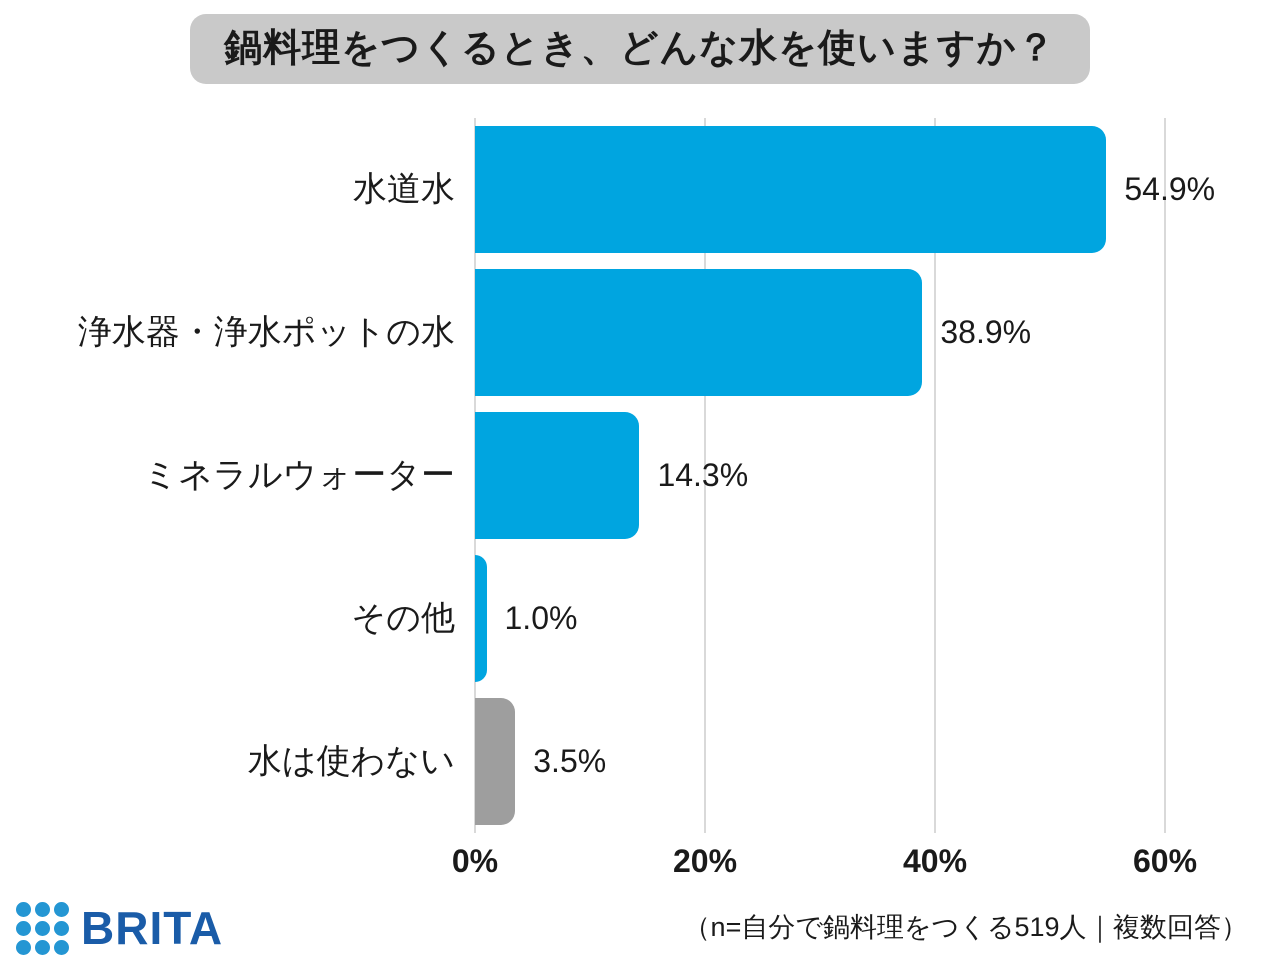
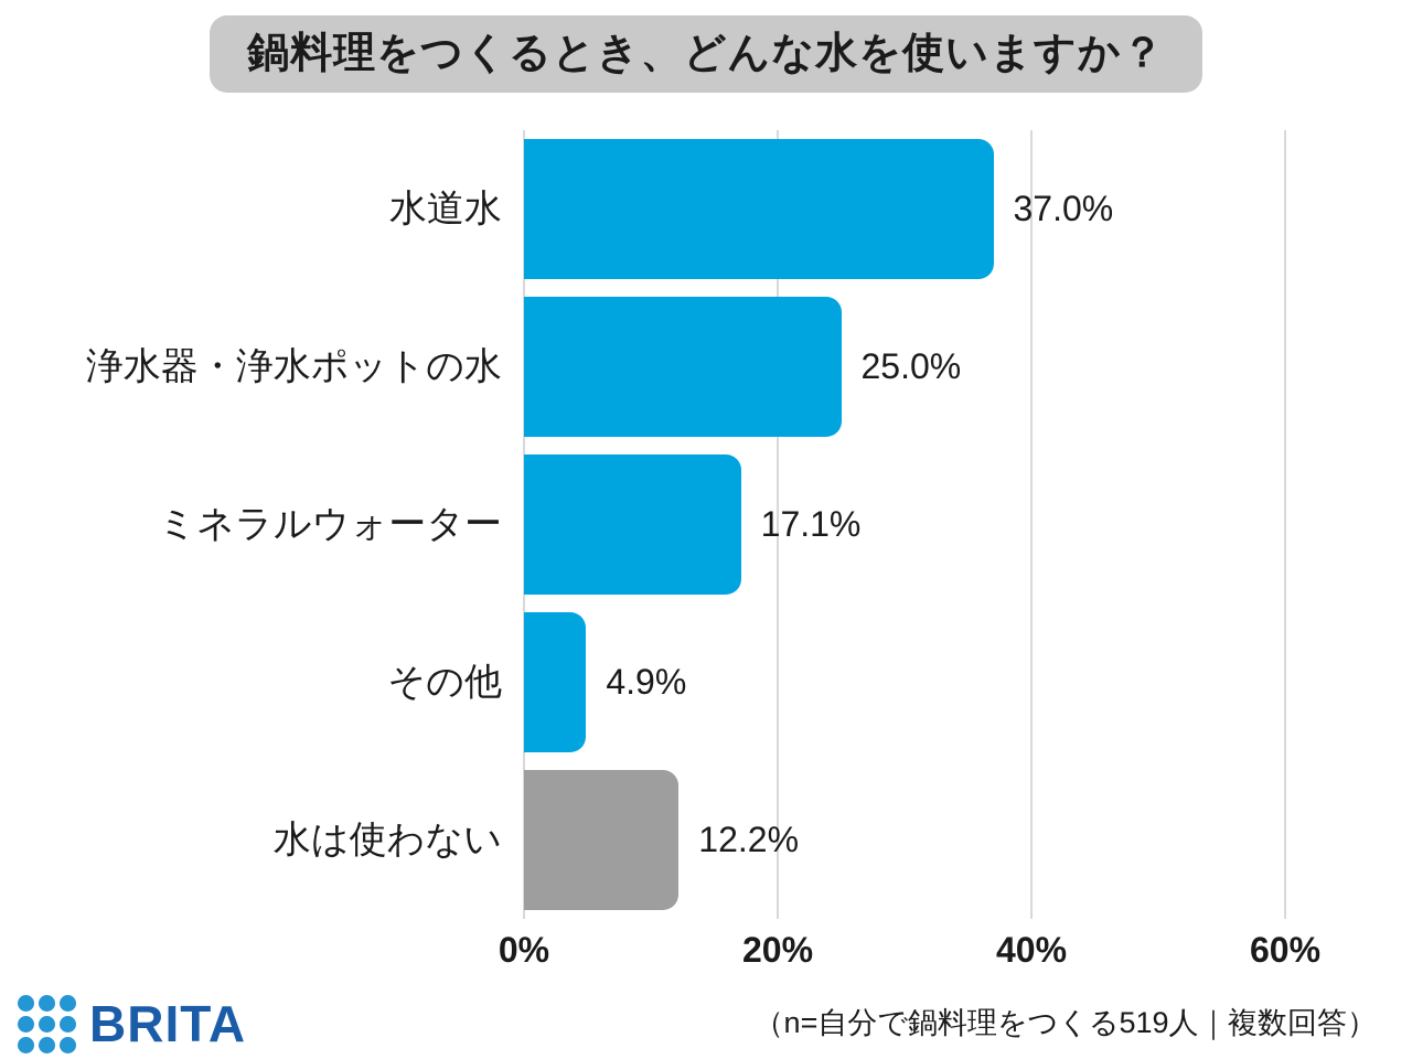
水道水: 54.9% -> 37.0%
浄水器・浄水ポットの水: 38.9% -> 25.0%
ミネラルウォーター: 14.3% -> 17.1%
その他: 1.0% -> 4.9%
水は使わない: 3.5% -> 12.2%
